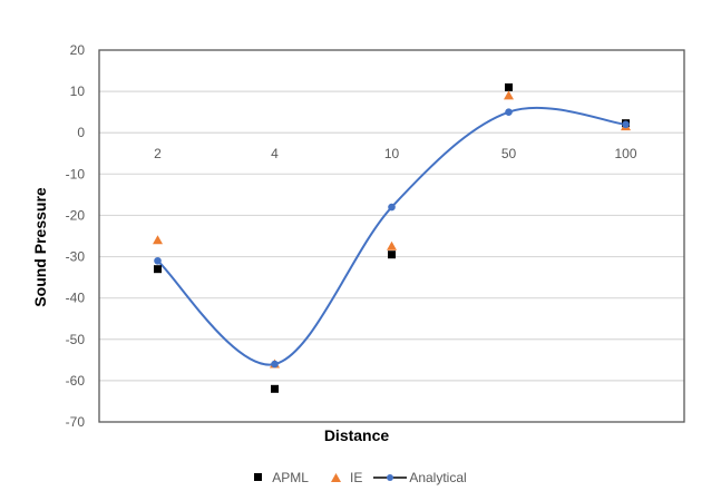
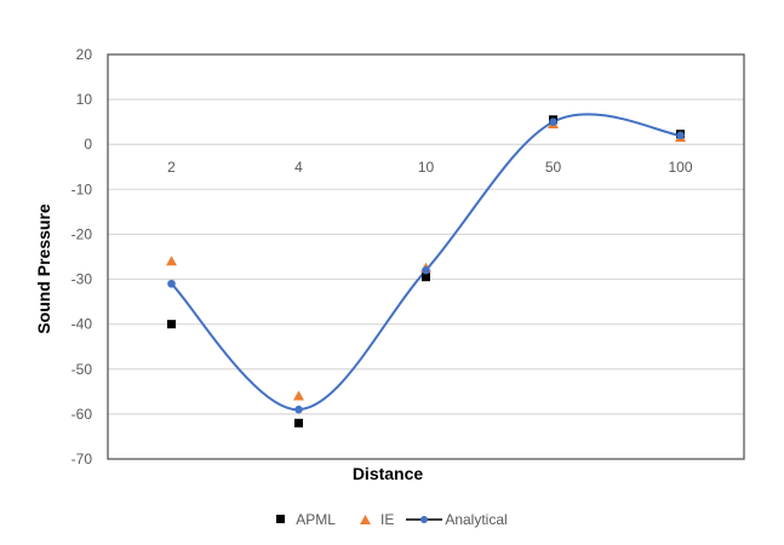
APML/2: -33 -> -40
Analytical/4: -56 -> -59
Analytical/10: -18 -> -28
APML/50: 11 -> 6
IE/50: 9 -> 4
